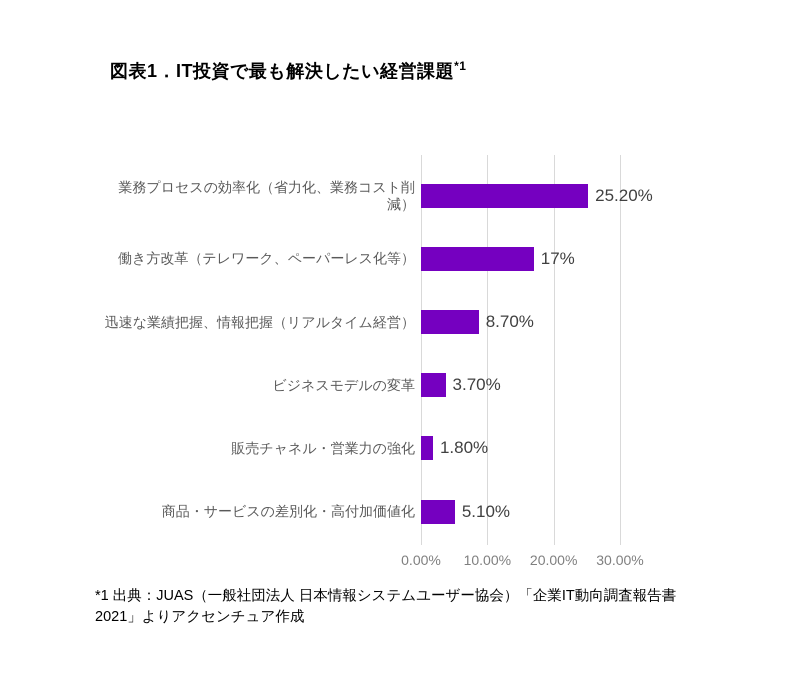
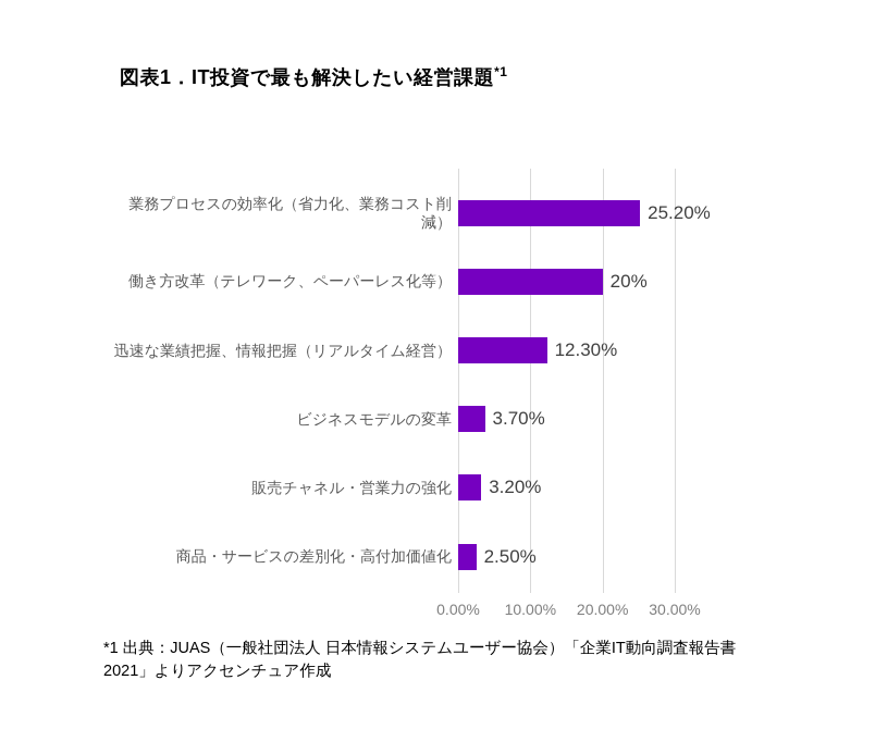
働き方改革（テレワーク、ペーパーレス化等）: 17% -> 20%
迅速な業績把握、情報把握（リアルタイム経営）: 8.70% -> 12.30%
販売チャネル・営業力の強化: 1.80% -> 3.20%
商品・サービスの差別化・高付加価値化: 5.10% -> 2.50%
